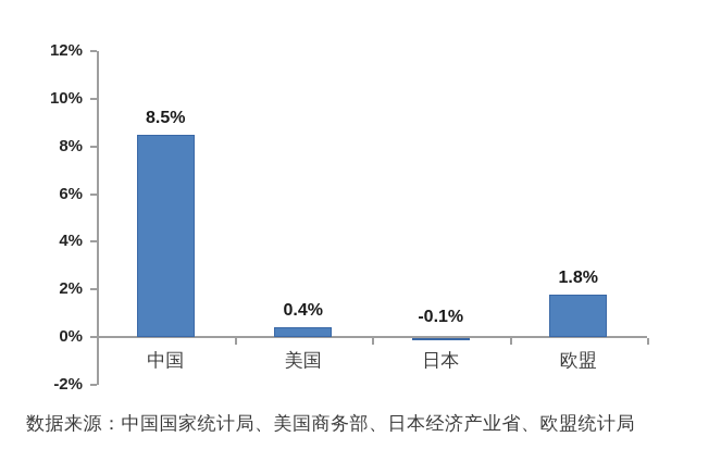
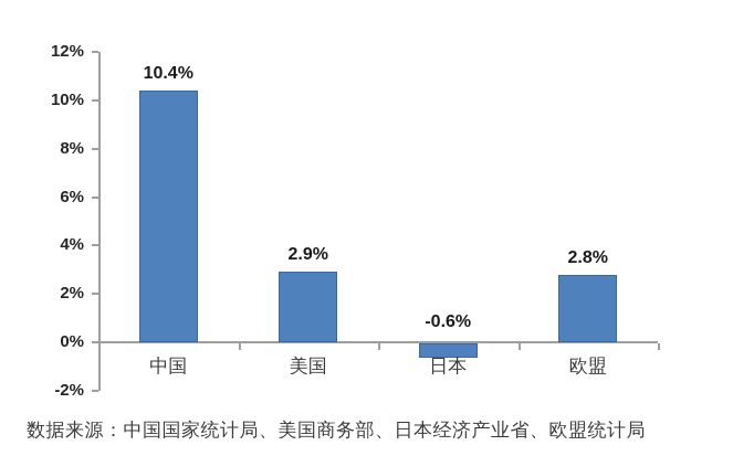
中国: 8.5% -> 10.4%
美国: 0.4% -> 2.9%
日本: -0.1% -> -0.6%
欧盟: 1.8% -> 2.8%
